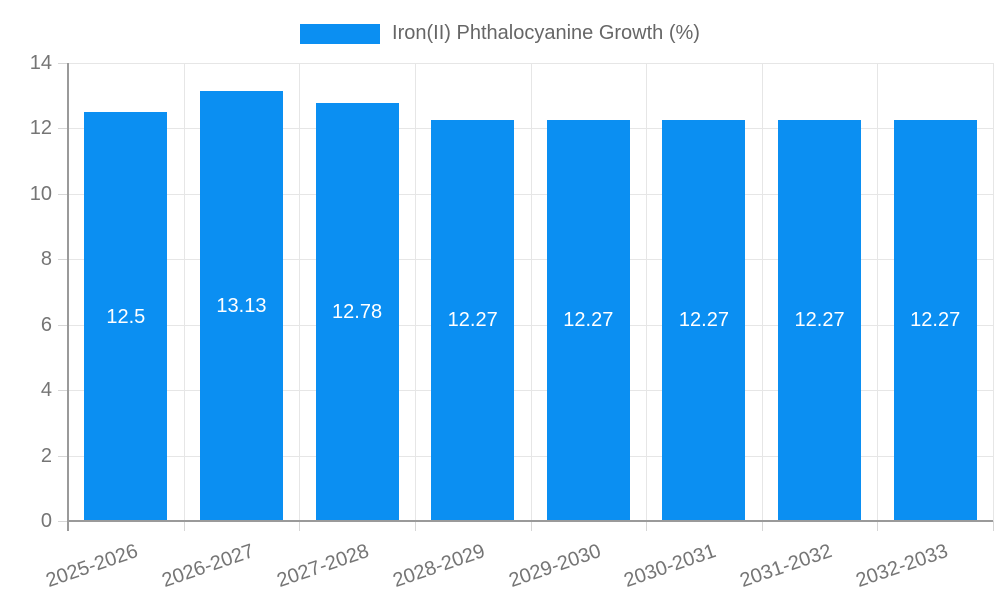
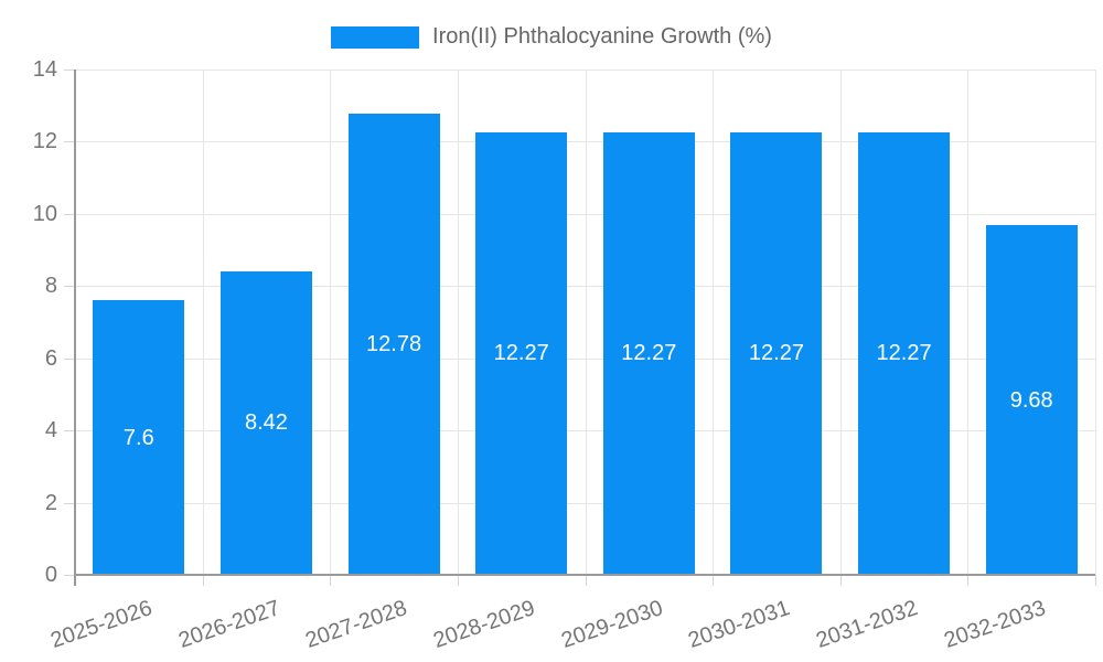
2025-2026: 12.5 -> 7.6
2026-2027: 13.13 -> 8.42
2032-2033: 12.27 -> 9.68
